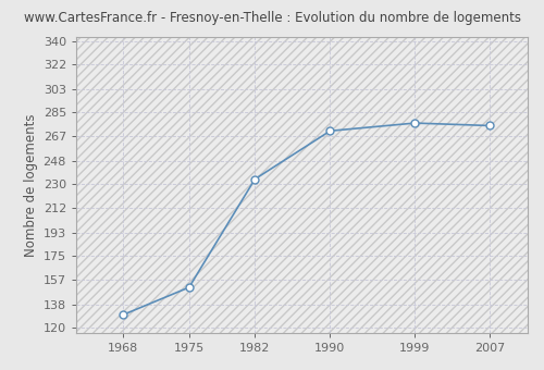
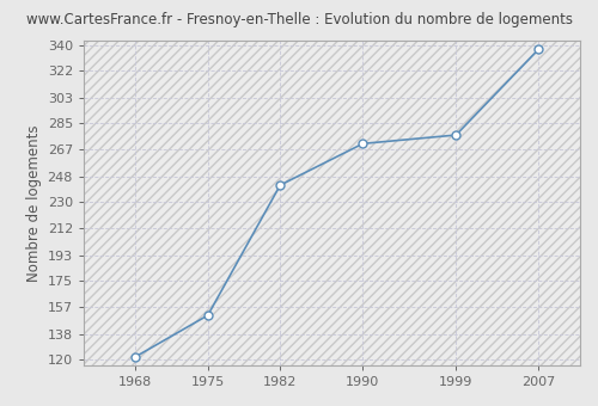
1968: 130 -> 122
1982: 234 -> 242
2007: 275 -> 337
